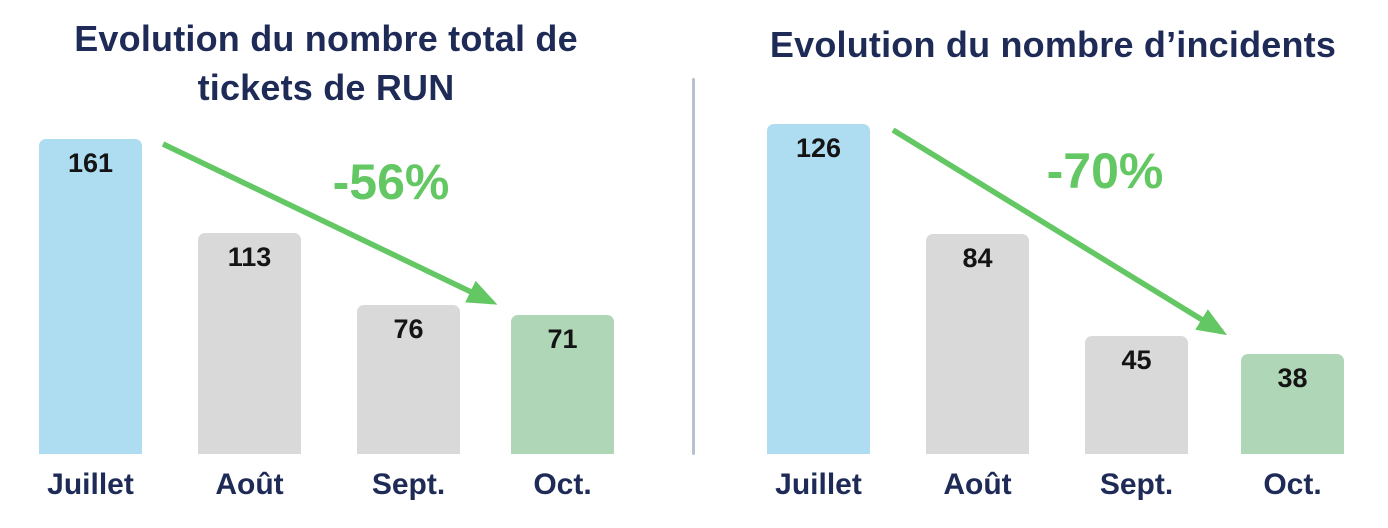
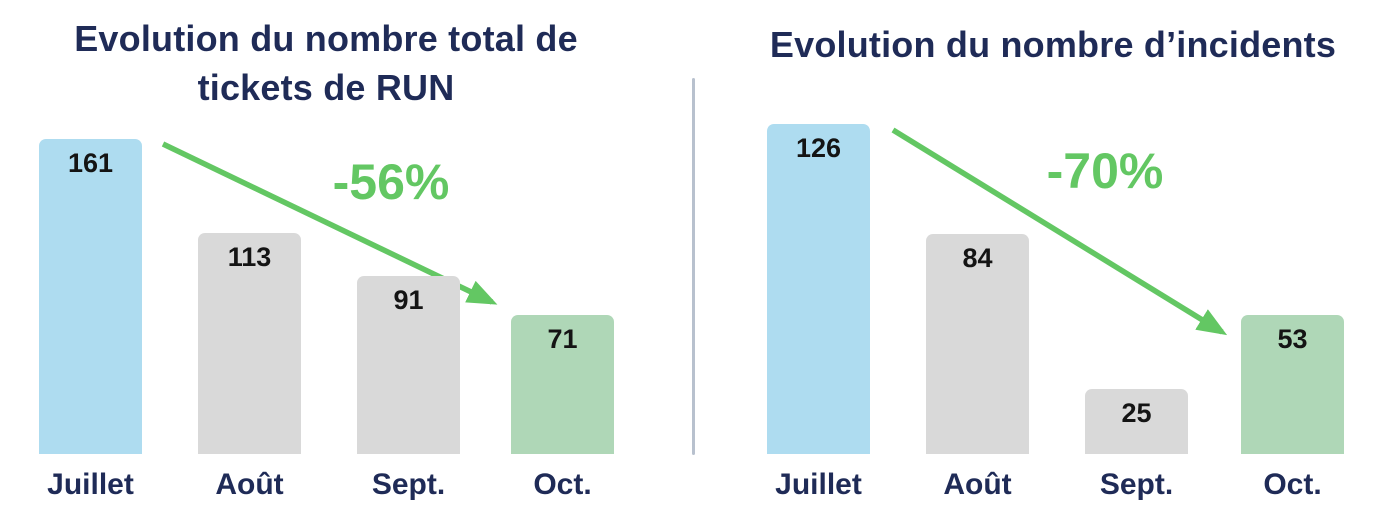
Evolution du nombre total de tickets de RUN/Sept.: 76 -> 91
Evolution du nombre d’incidents/Sept.: 45 -> 25
Evolution du nombre d’incidents/Oct.: 38 -> 53
